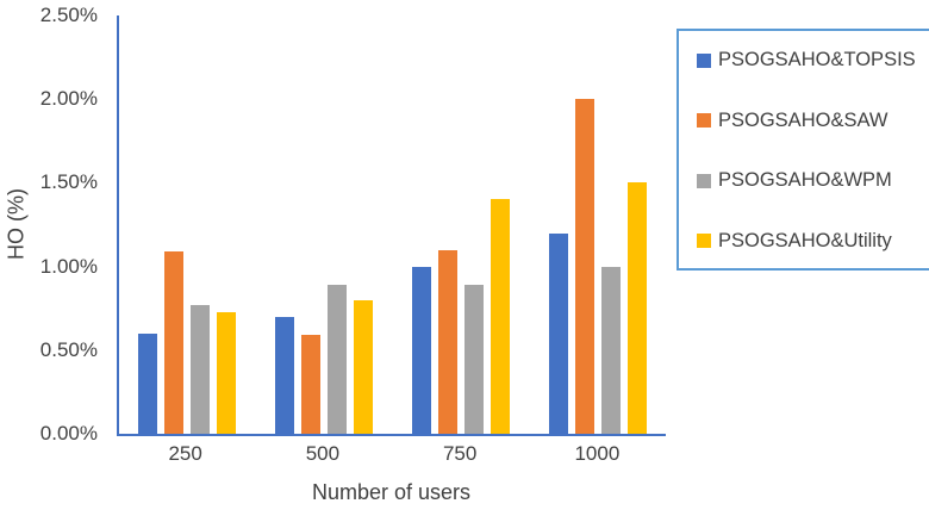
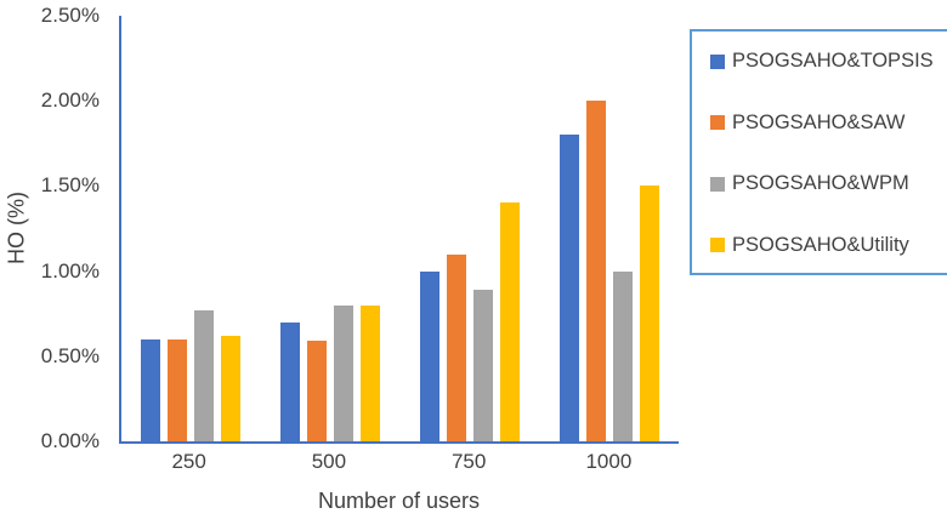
PSOGSAHO&SAW/250: 1.09% -> 0.60%
PSOGSAHO&Utility/250: 0.73% -> 0.62%
PSOGSAHO&WPM/500: 0.89% -> 0.80%
PSOGSAHO&TOPSIS/1000: 1.2% -> 1.8%
